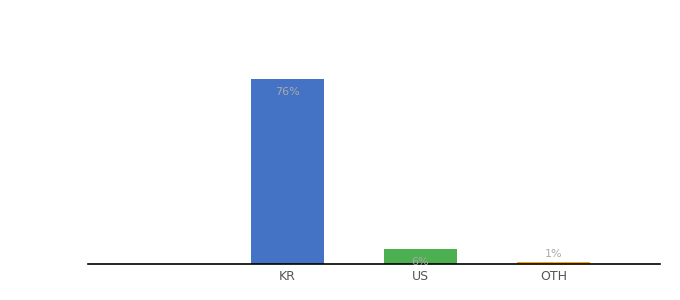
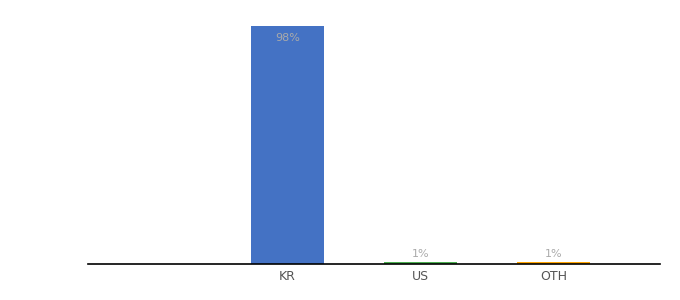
KR: 76% -> 98%
US: 6% -> 1%
